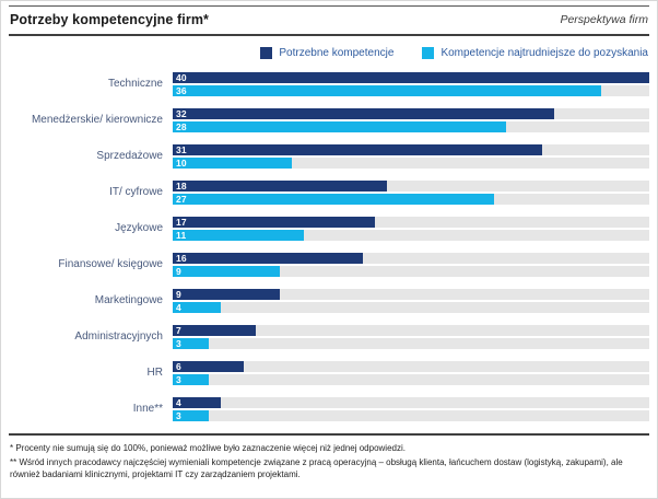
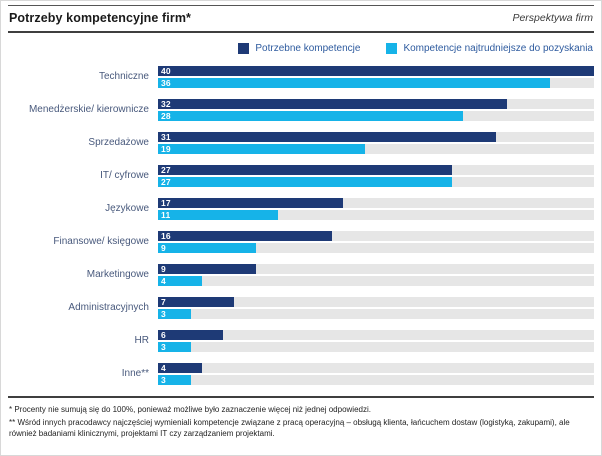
Kompetencje najtrudniejsze do pozyskania/Sprzedażowe: 10 -> 19
Potrzebne kompetencje/IT/ cyfrowe: 18 -> 27
